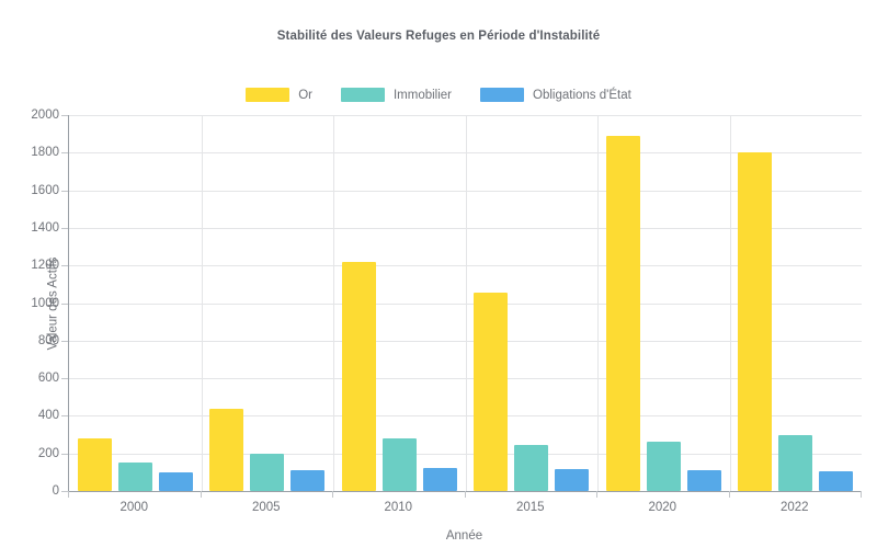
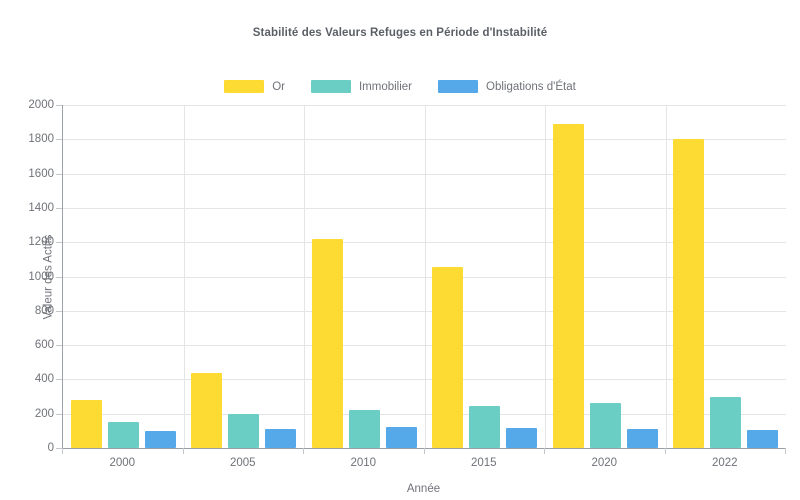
Immobilier/2010: 280 -> 220
